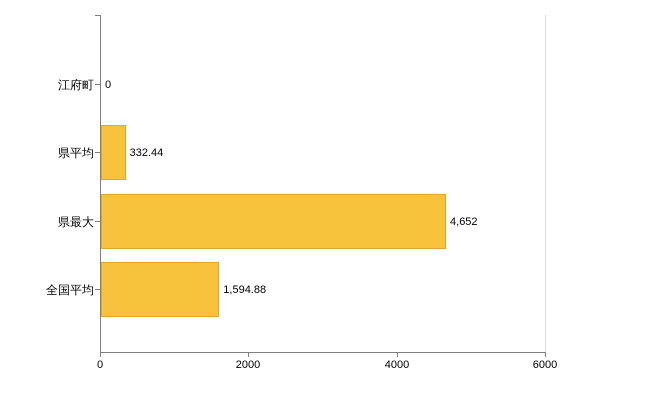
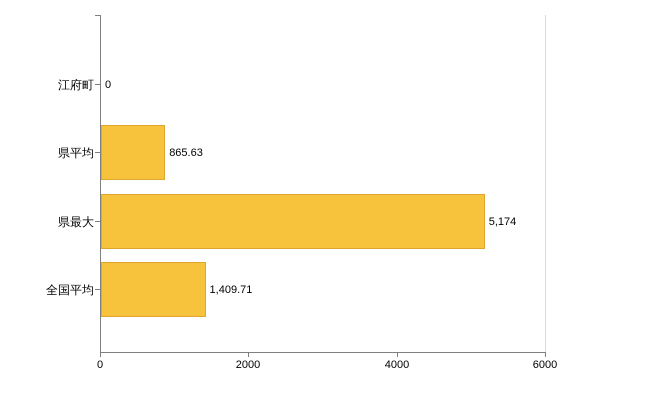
県平均: 332.44 -> 865.63
県最大: 4,652 -> 5,174
全国平均: 1,594.88 -> 1,409.71
